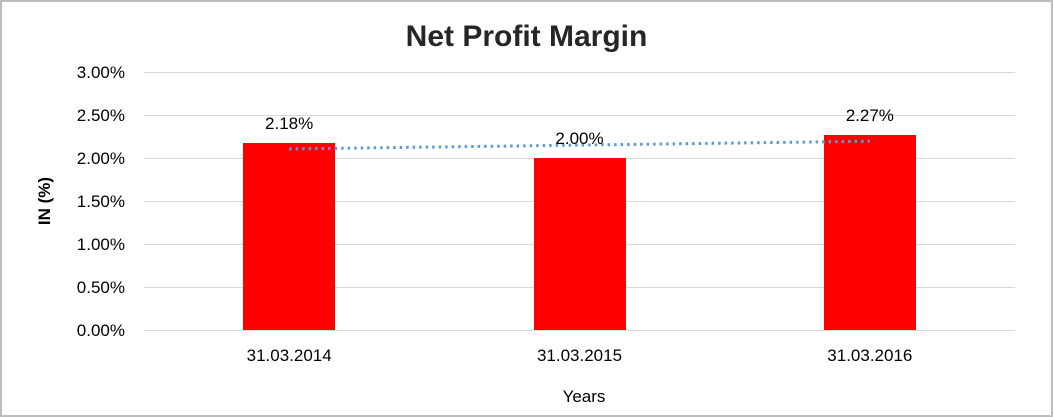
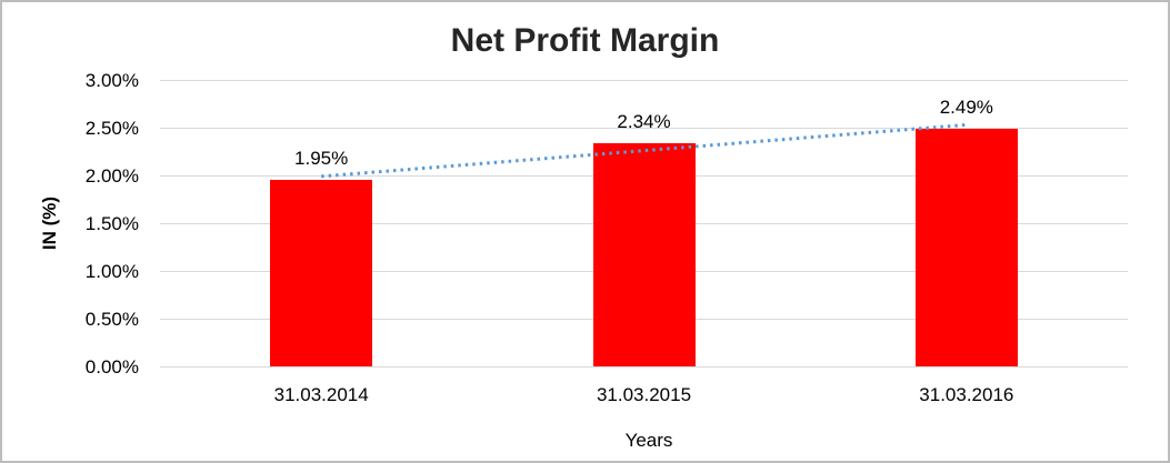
31.03.2014: 2.18% -> 1.95%
31.03.2015: 2.00% -> 2.34%
31.03.2016: 2.27% -> 2.49%
